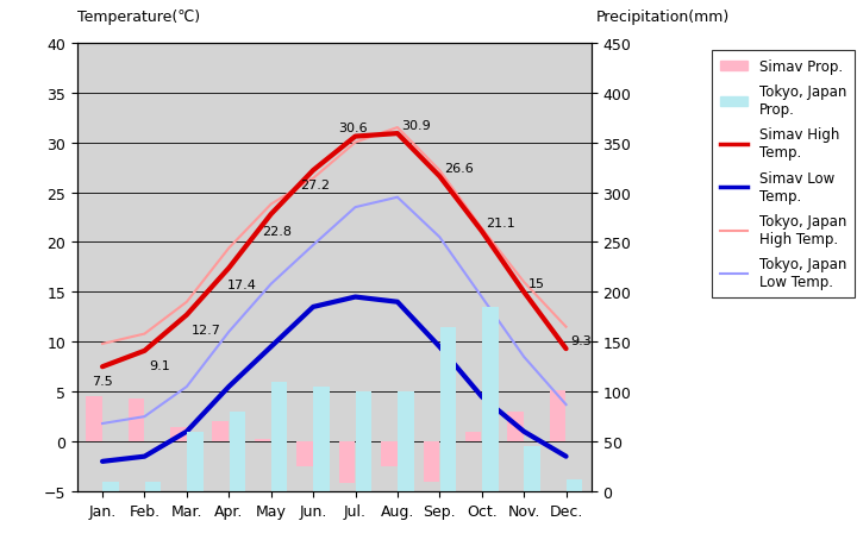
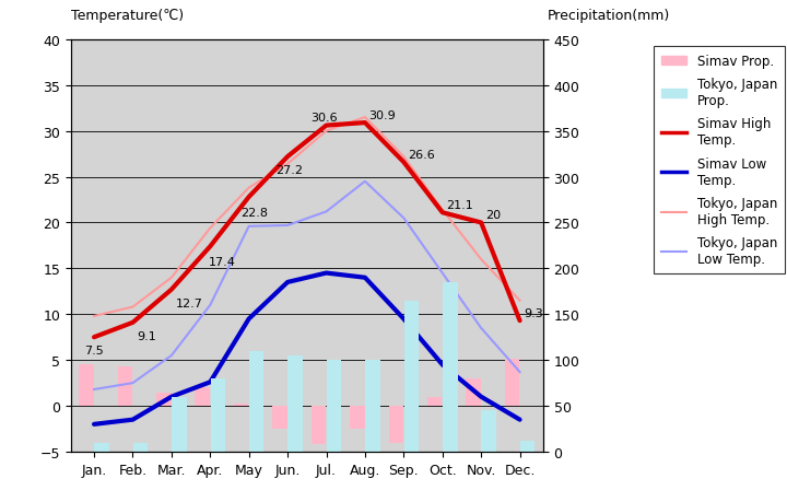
Simav Low Temp./Apr.: 5.5 -> 2.6
Tokyo, Japan Low Temp./May: 15.8 -> 19.6
Tokyo, Japan Low Temp./Jul.: 23.5 -> 21.2
Simav High Temp./Nov.: 15 -> 20
